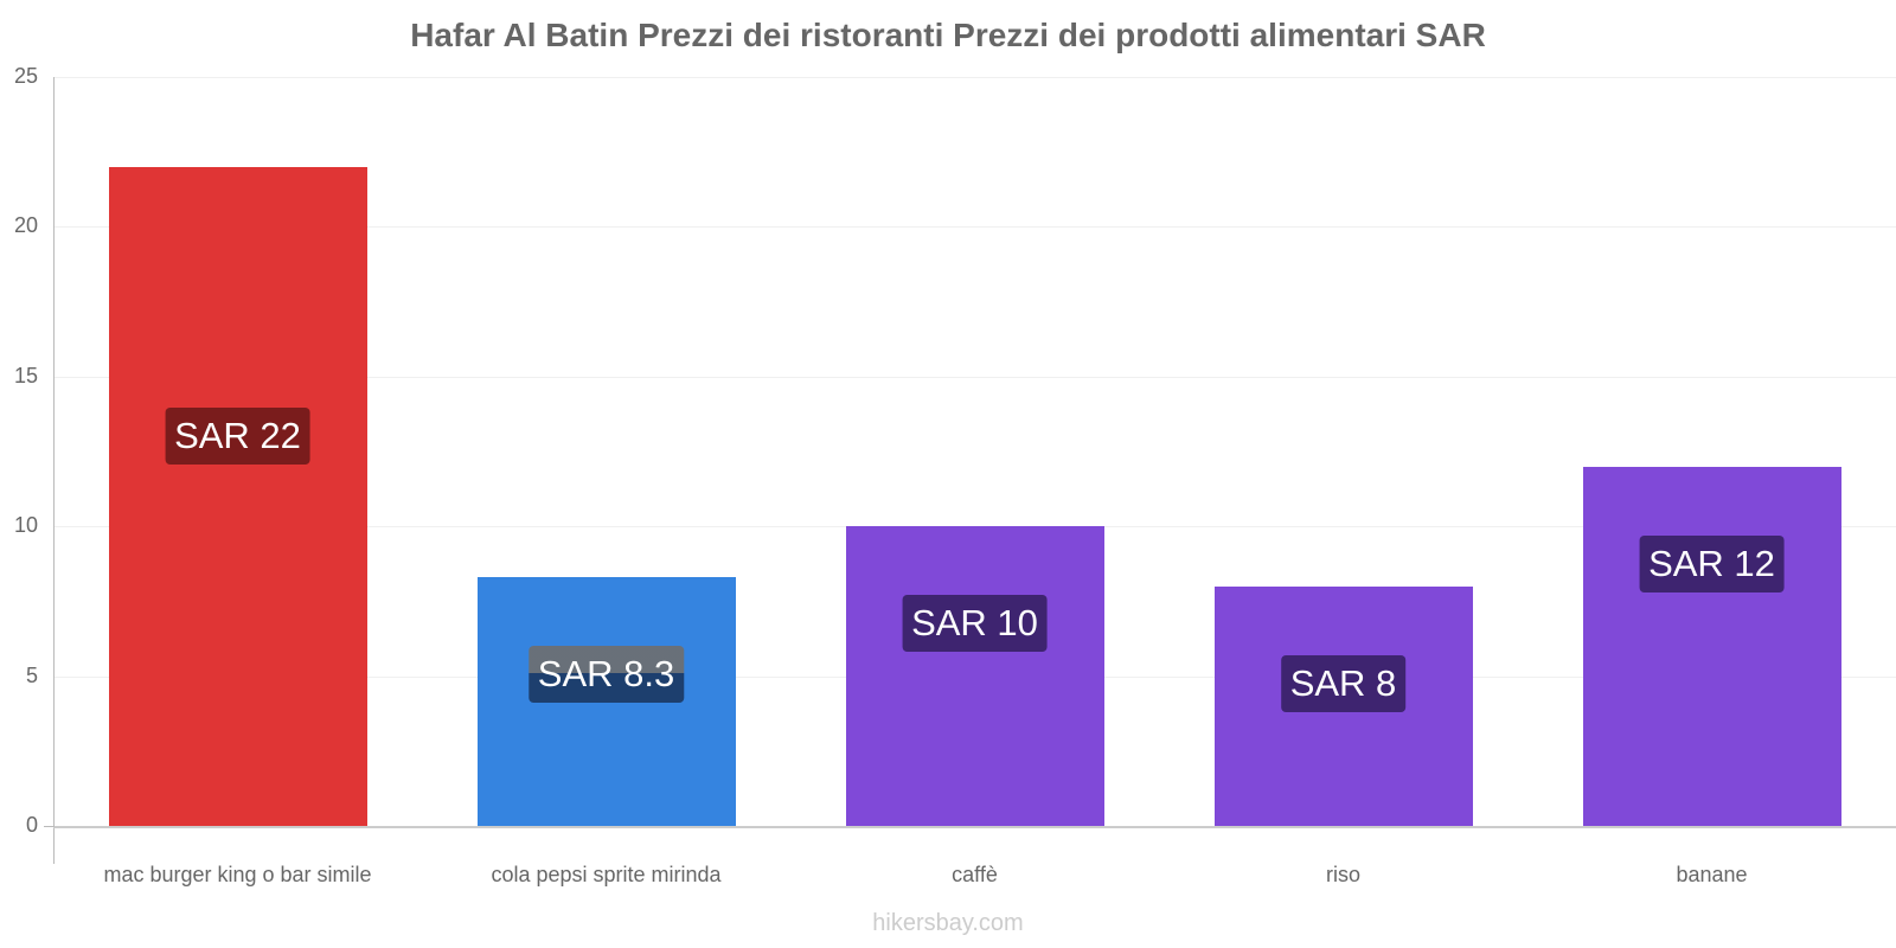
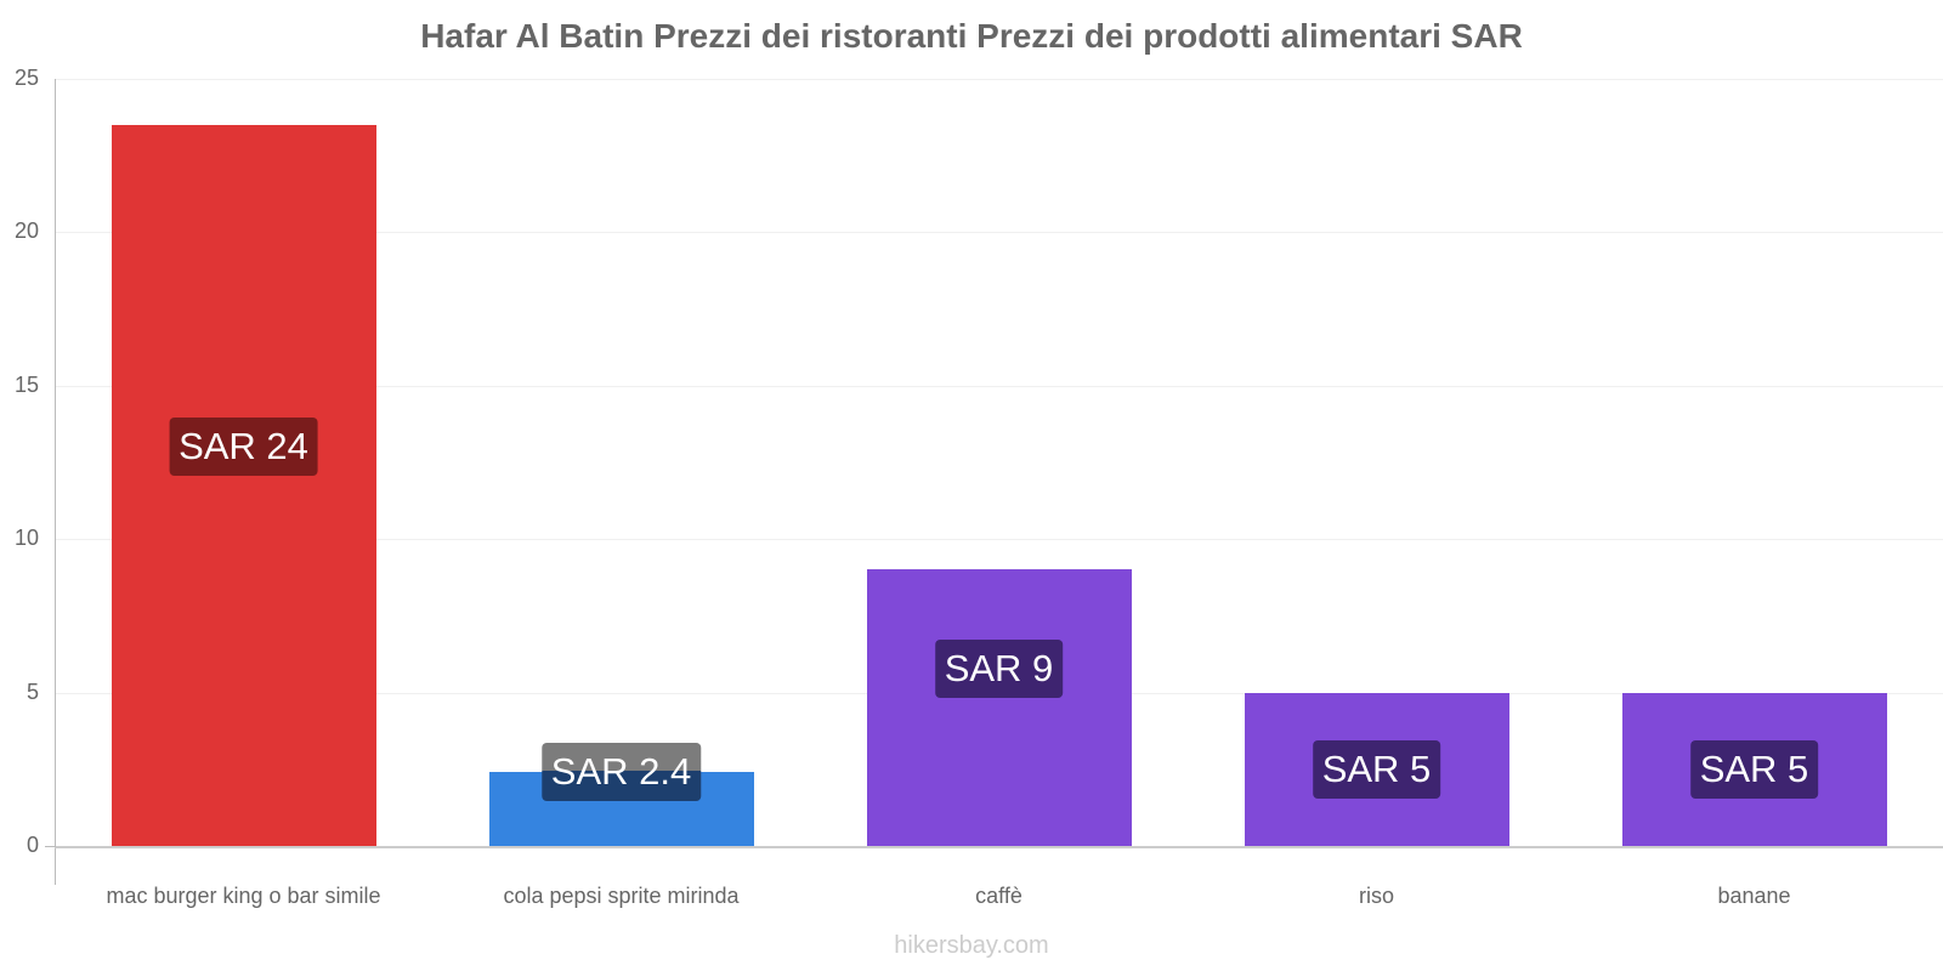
mac burger king o bar simile: 22 -> 24
cola pepsi sprite mirinda: 8.3 -> 2.4
caffè: 10 -> 9
riso: 8 -> 5
banane: 12 -> 5
